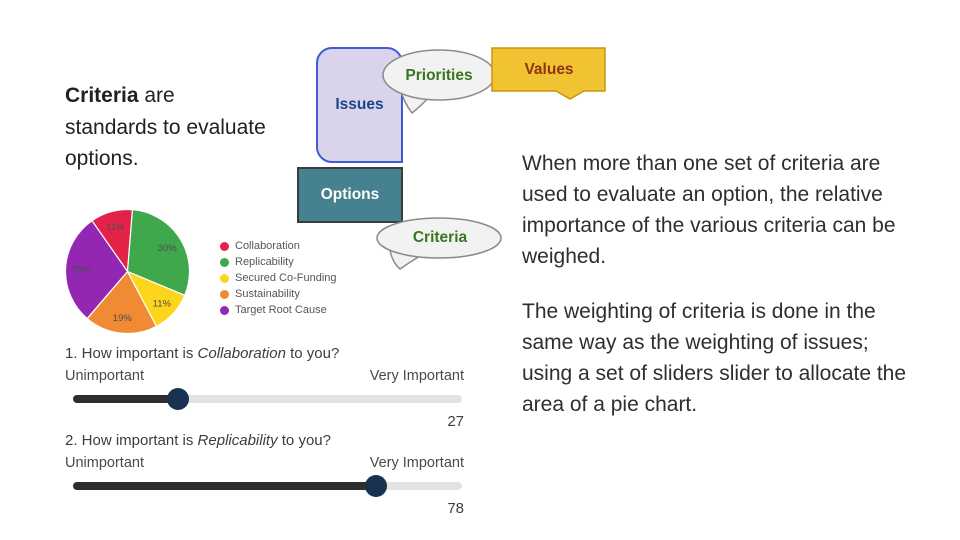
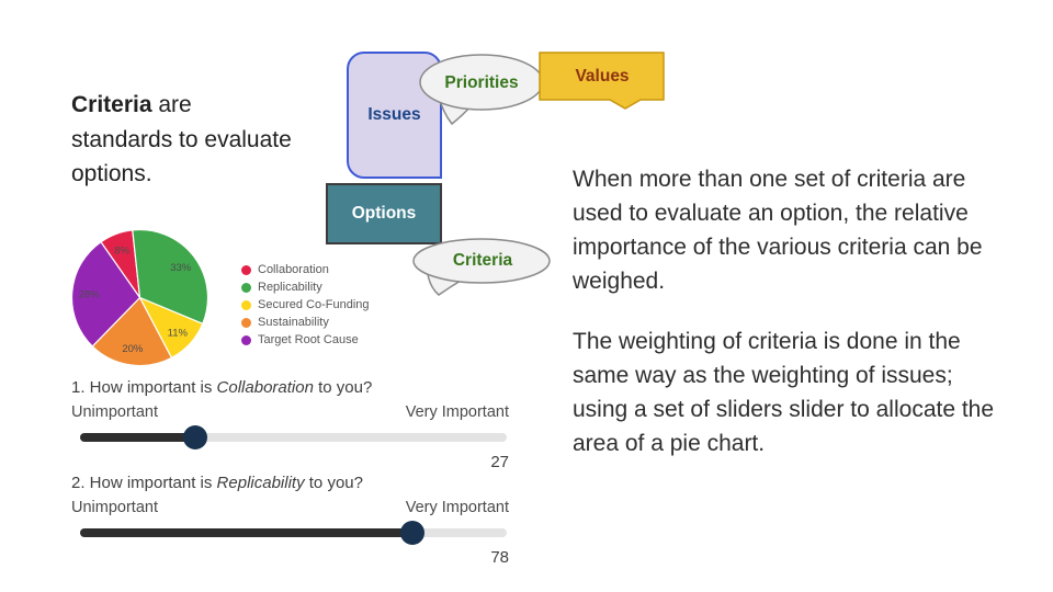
Collaboration: 11% -> 8%
Replicability: 30% -> 33%
Sustainability: 19% -> 20%
Target Root Cause: 29% -> 28%
